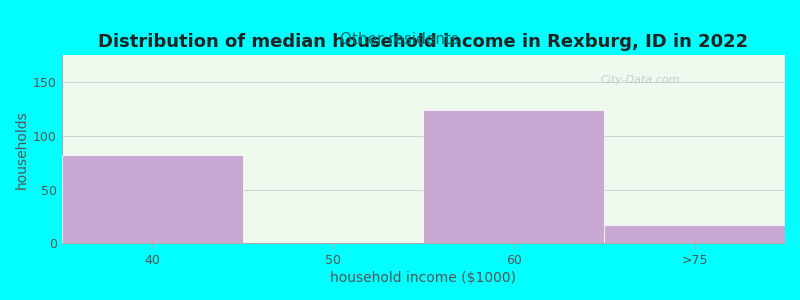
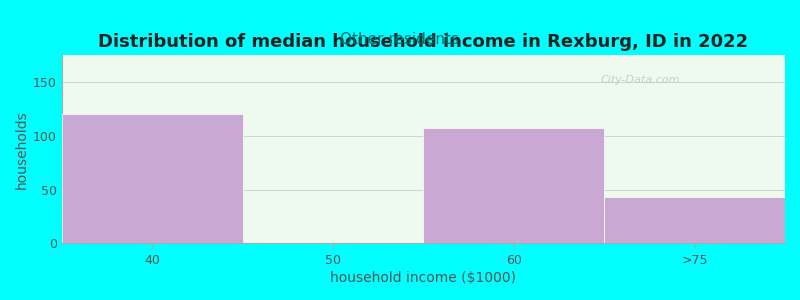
40: 82 -> 120
60: 124 -> 107
>75: 17 -> 43
